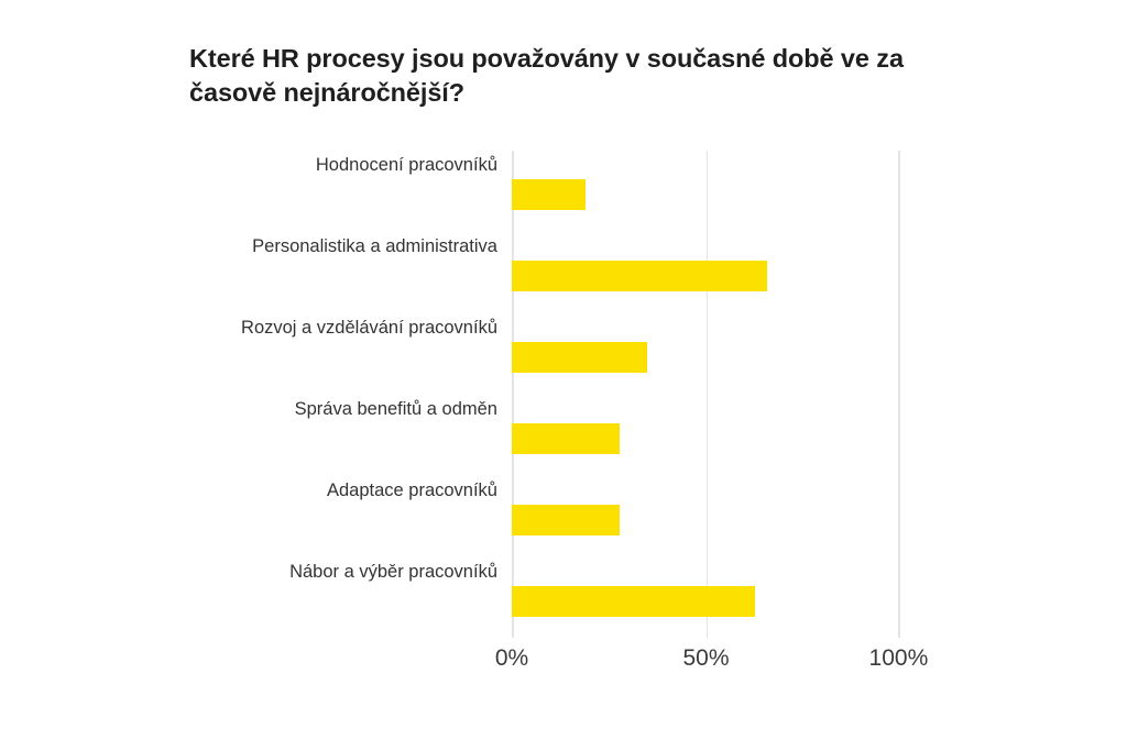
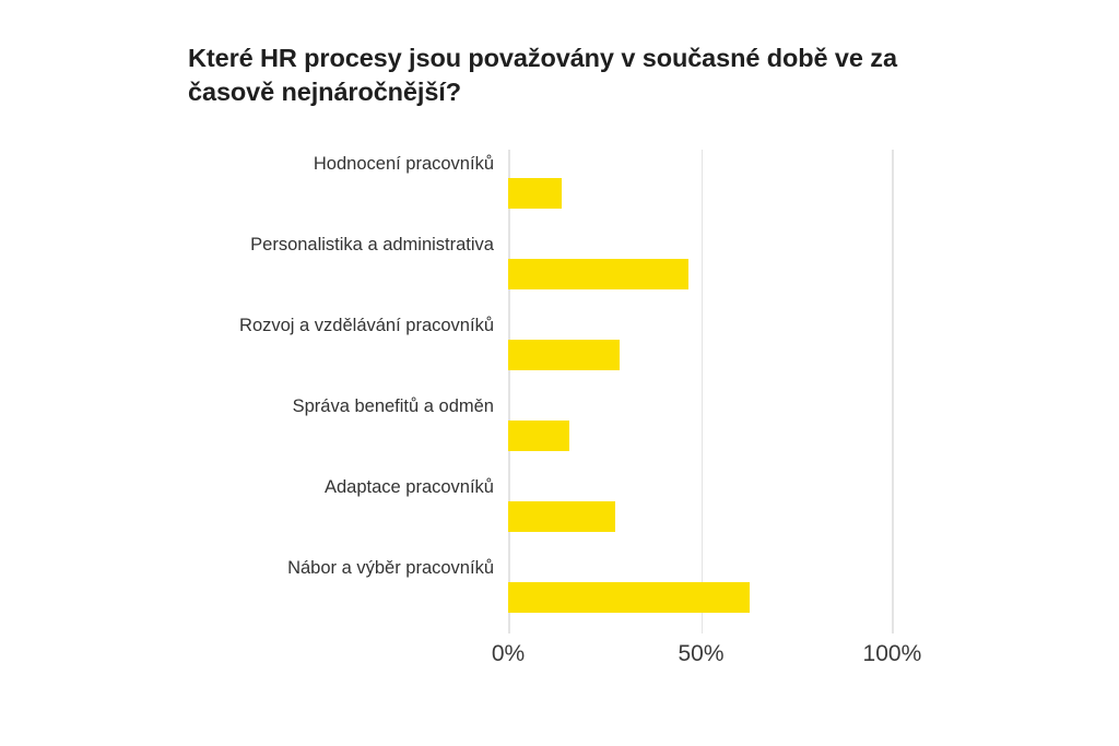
Hodnocení pracovníků: 19% -> 14%
Personalistika a administrativa: 66% -> 47%
Rozvoj a vzdělávání pracovníků: 35% -> 29%
Správa benefitů a odměn: 28% -> 16%
